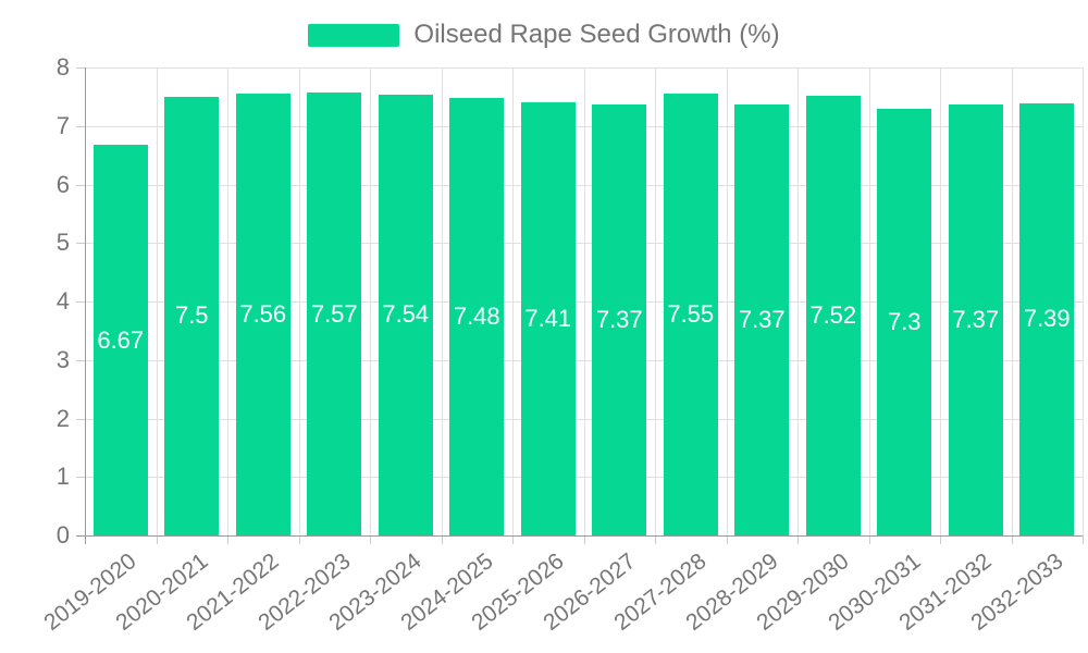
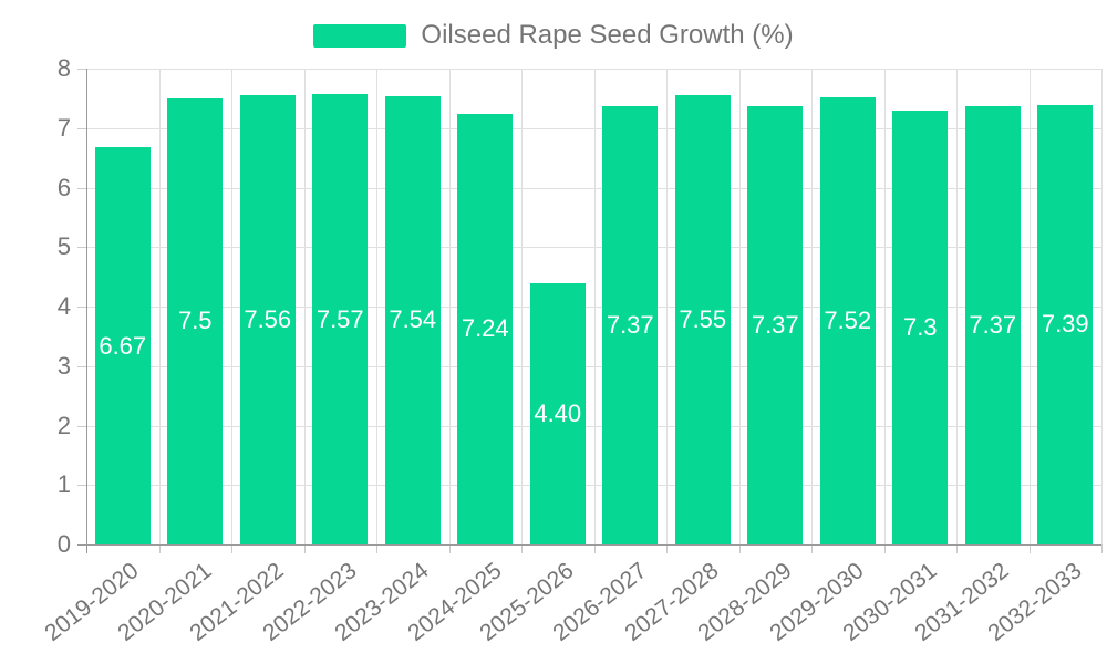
2024-2025: 7.48 -> 7.24
2025-2026: 7.41 -> 4.40
